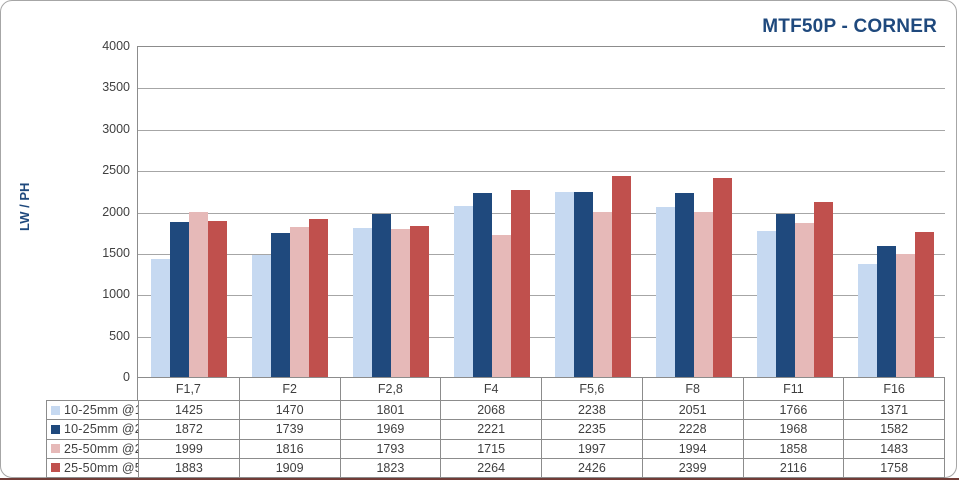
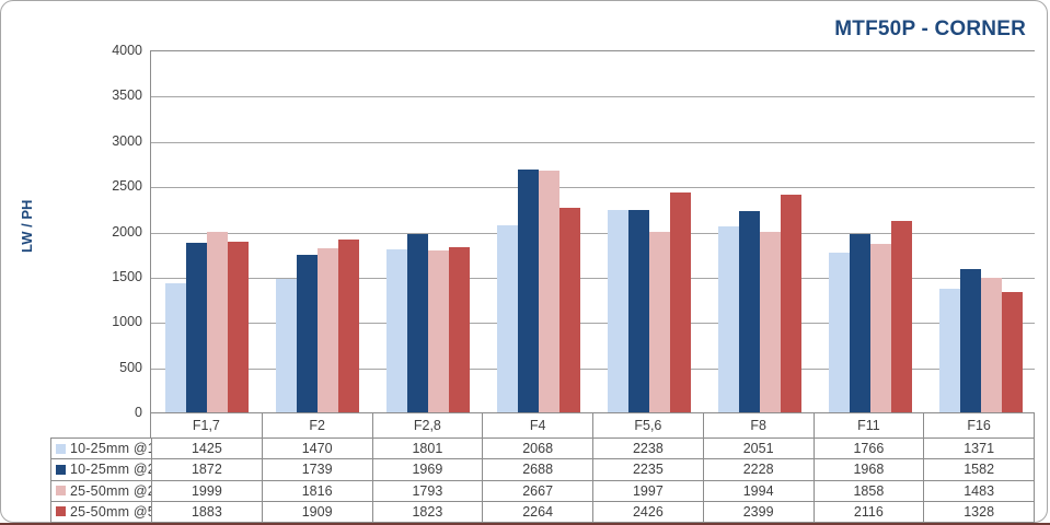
10-25mm @25mm/F4: 2221 -> 2688
25-50mm @25mm/F4: 1715 -> 2667
25-50mm @50mm/F16: 1758 -> 1328
